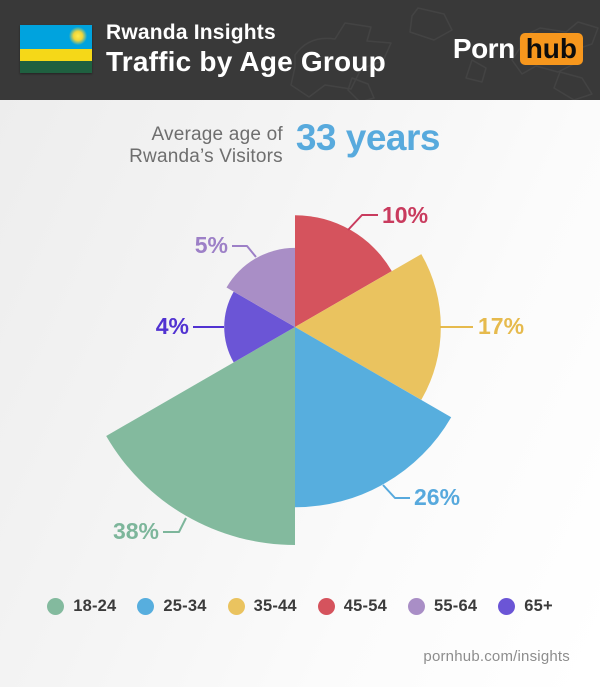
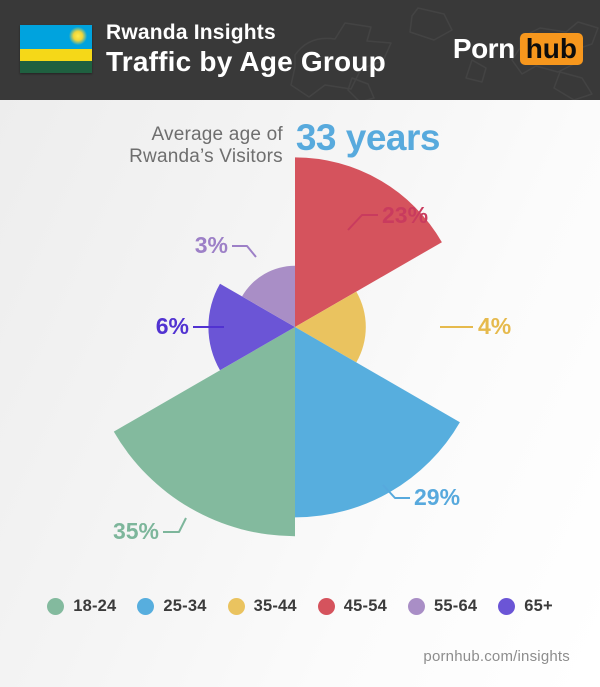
45-54: 10% -> 23%
35-44: 17% -> 4%
25-34: 26% -> 29%
18-24: 38% -> 35%
65+: 4% -> 6%
55-64: 5% -> 3%
